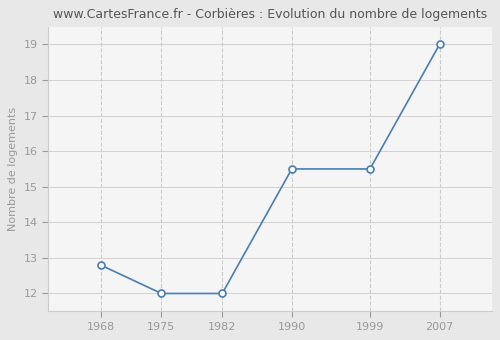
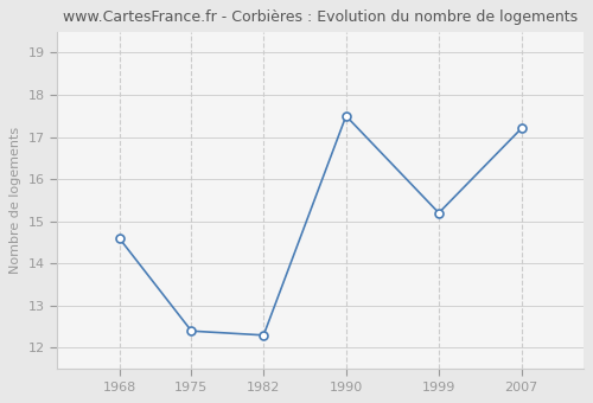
1968: 12.8 -> 14.6
1975: 12.0 -> 12.4
1982: 12.0 -> 12.3
1990: 15.5 -> 17.5
1999: 15.5 -> 15.2
2007: 19.0 -> 17.2
